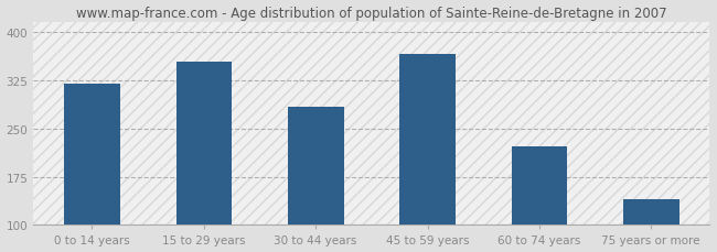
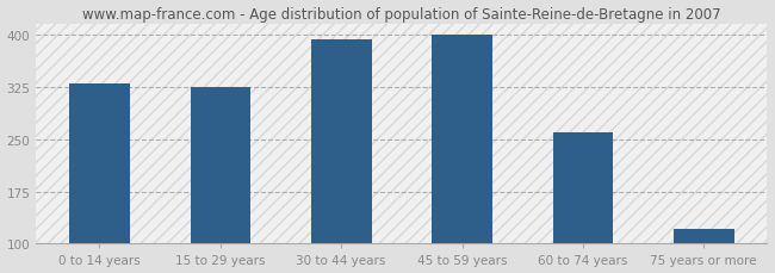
0 to 14 years: 320 -> 330
15 to 29 years: 354 -> 325
30 to 44 years: 284 -> 393
45 to 59 years: 366 -> 400
60 to 74 years: 222 -> 260
75 years or more: 140 -> 122
